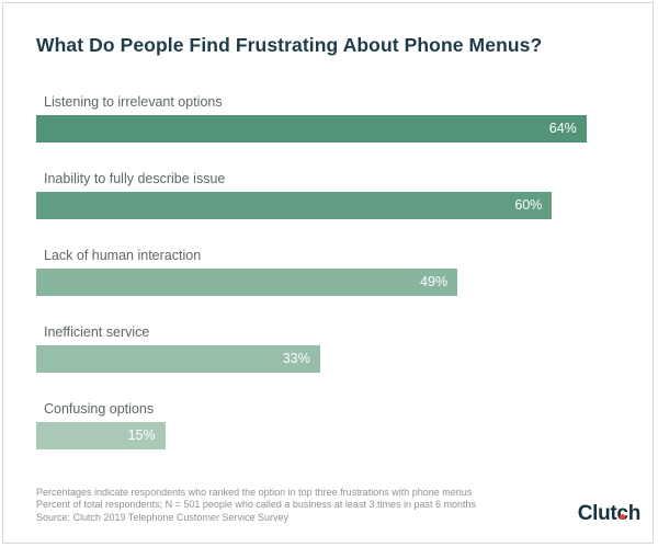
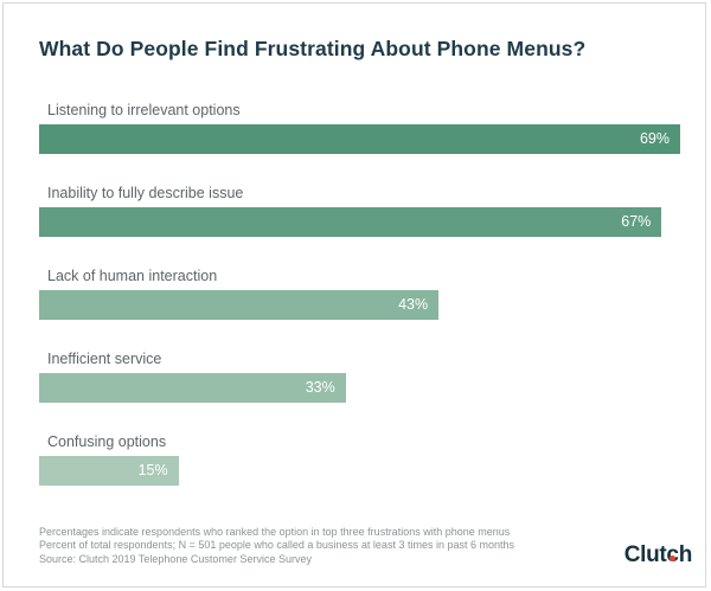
Listening to irrelevant options: 64% -> 69%
Inability to fully describe issue: 60% -> 67%
Lack of human interaction: 49% -> 43%
